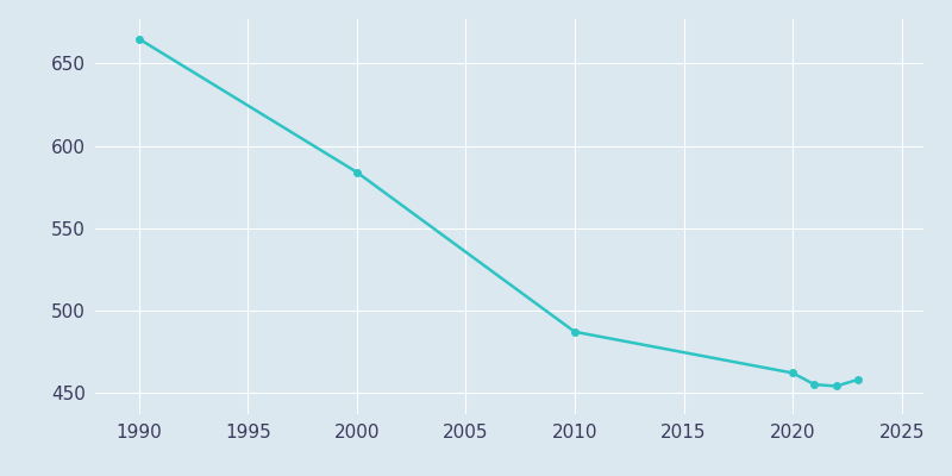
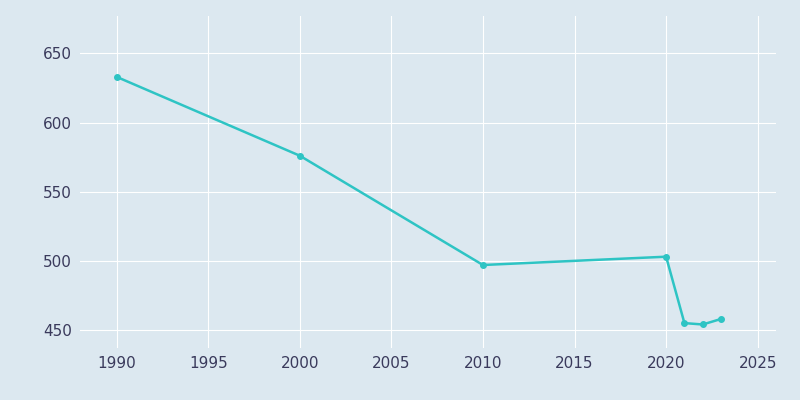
1990: 665 -> 633
2000: 584 -> 576
2010: 487 -> 497
2020: 462 -> 503
